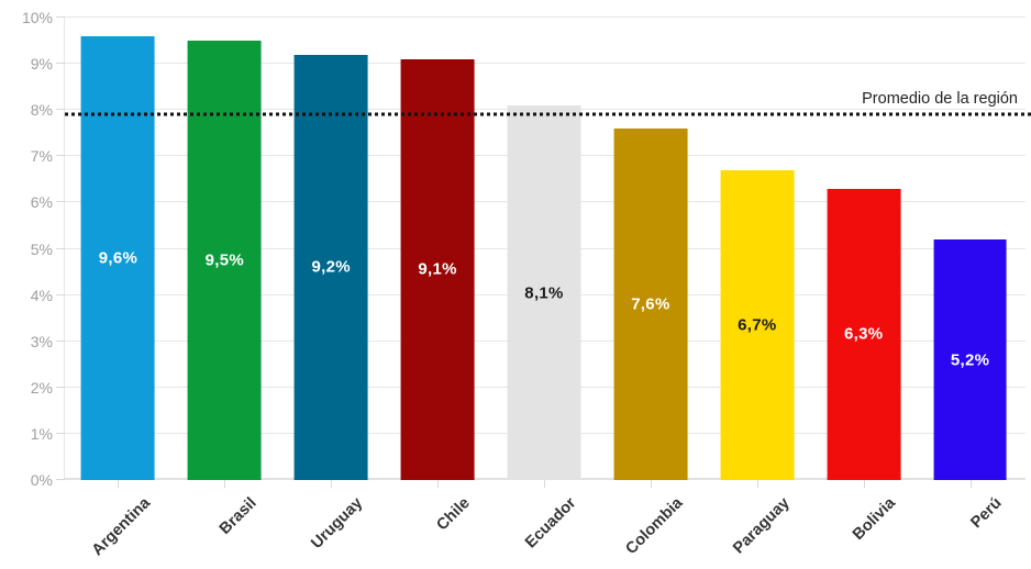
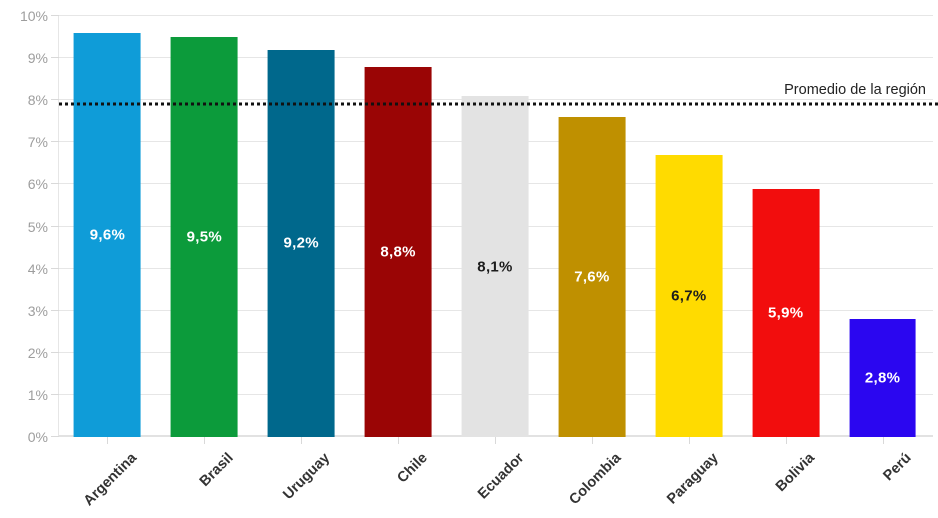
Chile: 9,1% -> 8,8%
Bolivia: 6,3% -> 5,9%
Perú: 5,2% -> 2,8%
